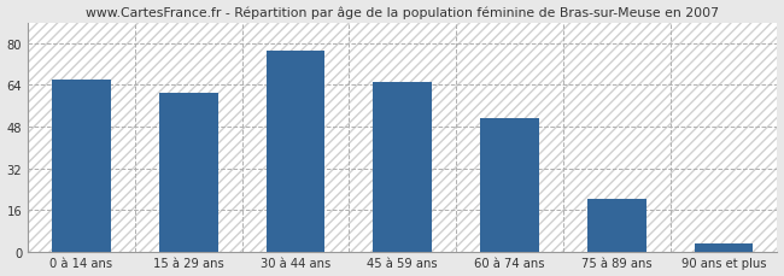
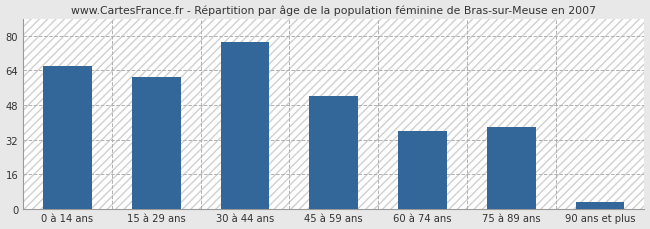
45 à 59 ans: 65 -> 52
60 à 74 ans: 51 -> 36
75 à 89 ans: 20 -> 38
